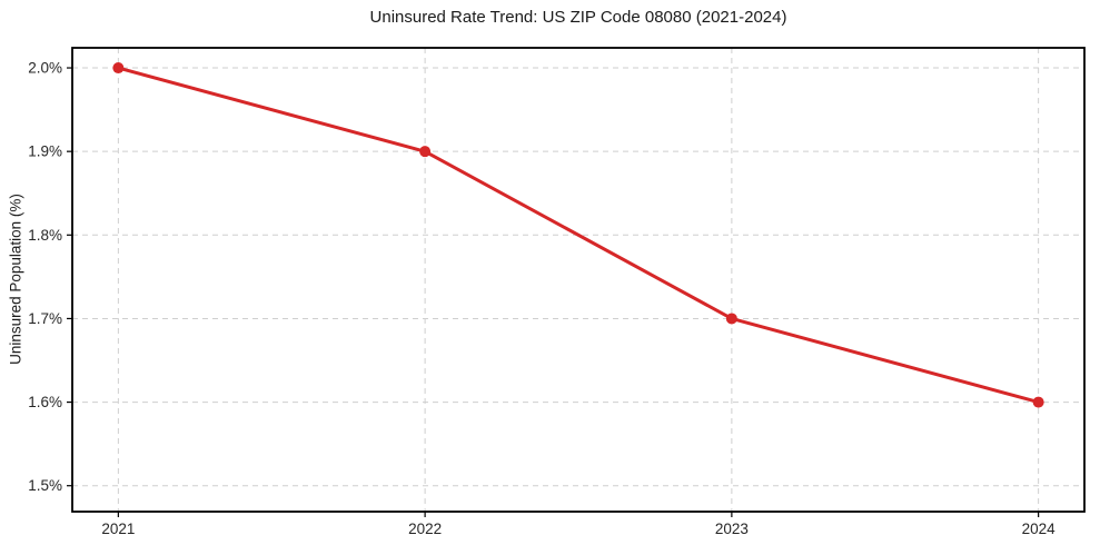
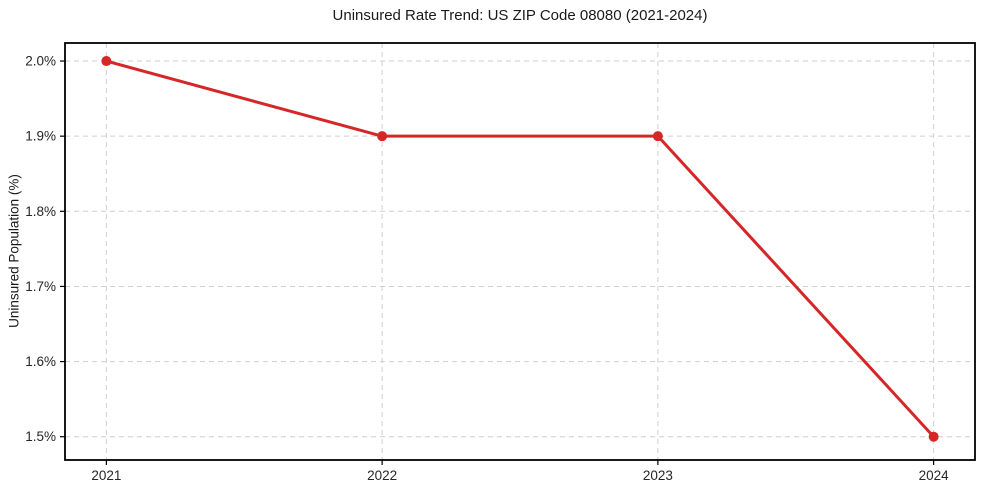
2023: 1.7% -> 1.9%
2024: 1.6% -> 1.5%
